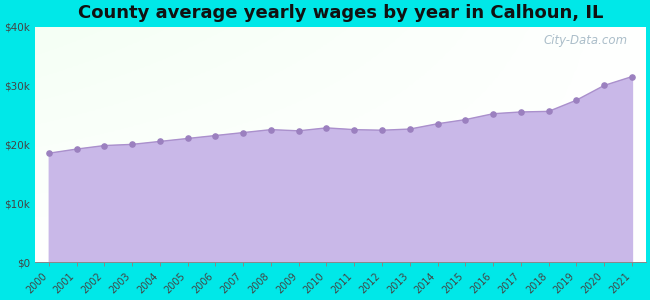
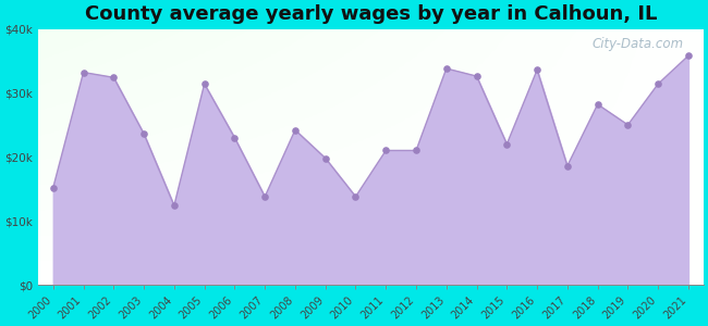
2000: $18.5k -> $15.2k
2001: $19.2k -> $33.2k
2002: $19.8k -> $32.4k
2003: $20.0k -> $23.6k
2004: $20.5k -> $12.4k
2005: $21.0k -> $31.4k
2006: $21.5k -> $23.0k
2007: $22.0k -> $13.8k
2008: $22.5k -> $24.2k
2009: $22.3k -> $19.8k
2010: $22.8k -> $13.8k
2011: $22.5k -> $21.0k
2012: $22.4k -> $21.0k
2013: $22.6k -> $33.8k
2014: $23.5k -> $32.6k
2015: $24.2k -> $22.0k
2016: $25.2k -> $33.6k
2017: $25.5k -> $18.6k
2018: $25.6k -> $28.2k
2019: $27.5k -> $25.0k
2020: $30.0k -> $31.4k
2021: $31.5k -> $35.8k
